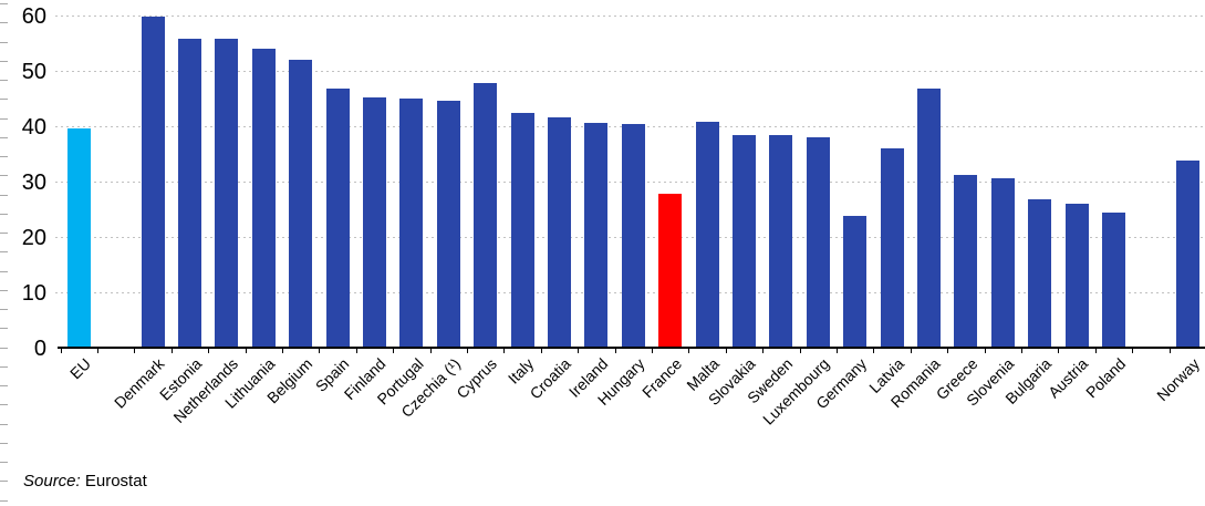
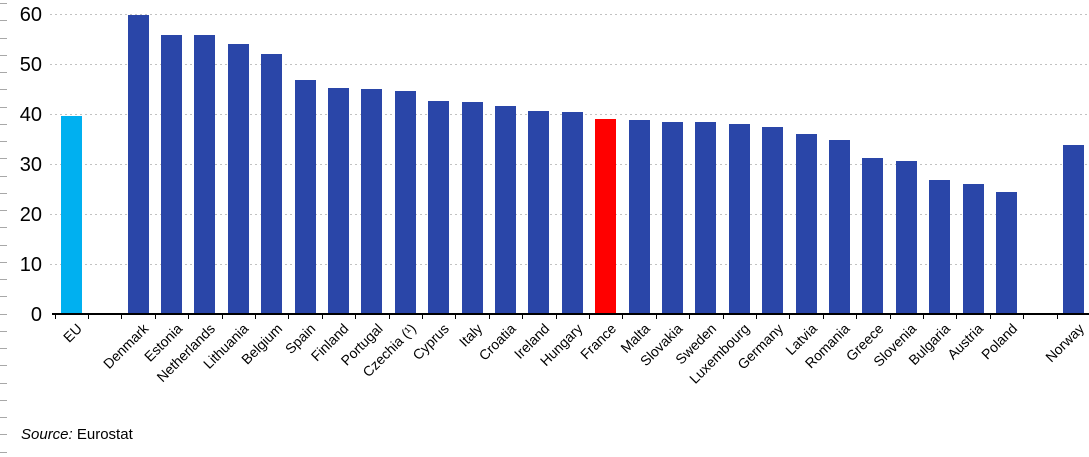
Cyprus: 48 -> 43
France: 28 -> 39
Malta: 41 -> 39
Germany: 24 -> 38
Romania: 47 -> 35
